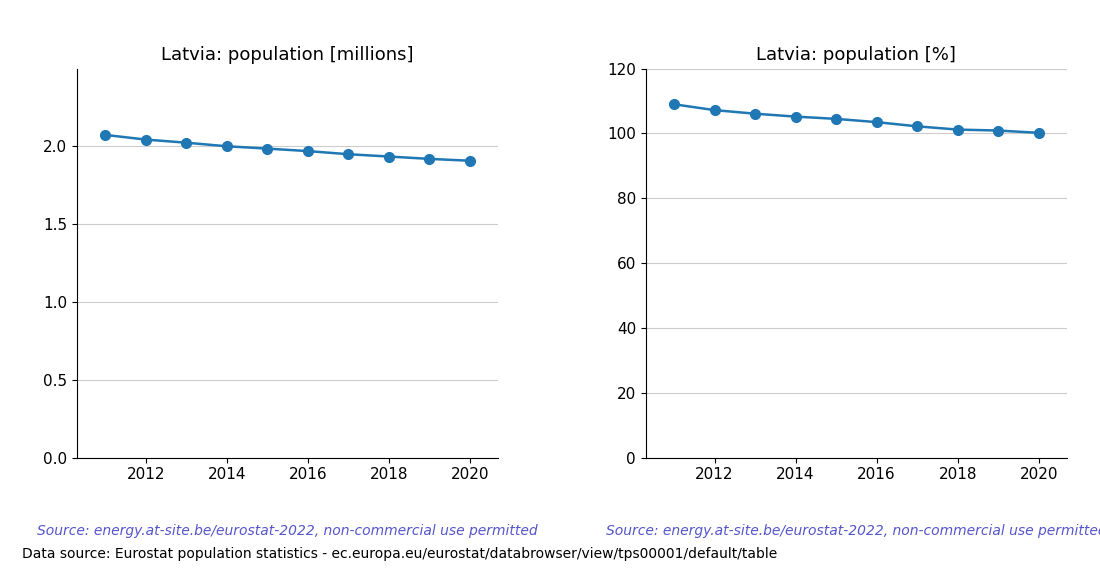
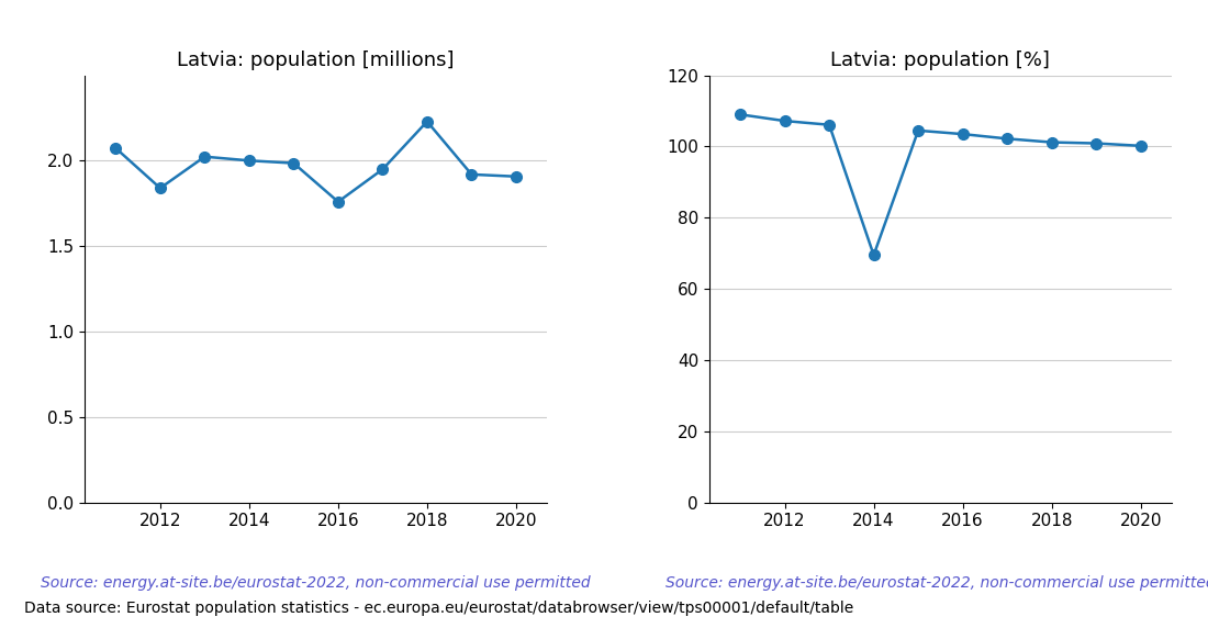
Latvia: population [millions]/2012: 2.04 -> 1.84
Latvia: population [millions]/2016: 1.97 -> 1.76
Latvia: population [millions]/2018: 1.94 -> 2.23
Latvia: population [%]/2014: 105.2 -> 69.5
